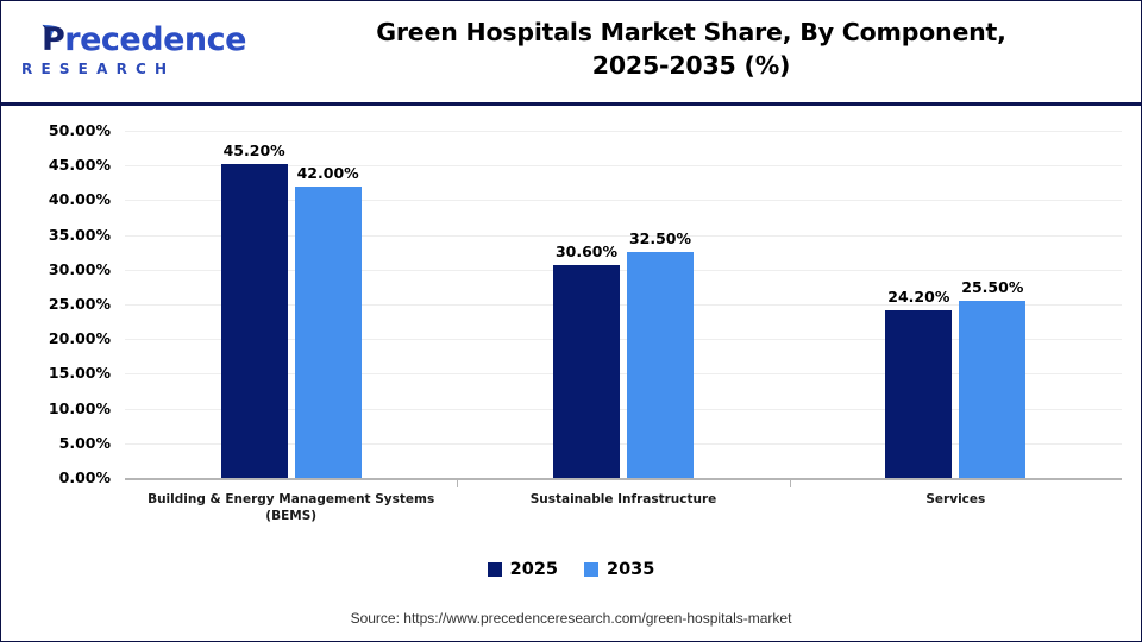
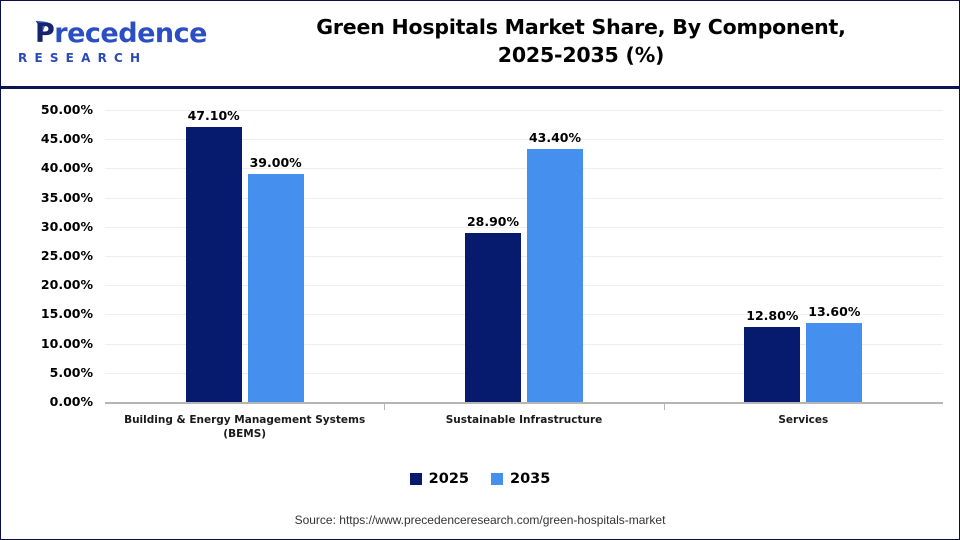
2025/Building & Energy Management Systems (BEMS): 45.20% -> 47.10%
2035/Building & Energy Management Systems (BEMS): 42.00% -> 39.00%
2025/Sustainable Infrastructure: 30.60% -> 28.90%
2035/Sustainable Infrastructure: 32.50% -> 43.40%
2025/Services: 24.20% -> 12.80%
2035/Services: 25.50% -> 13.60%
